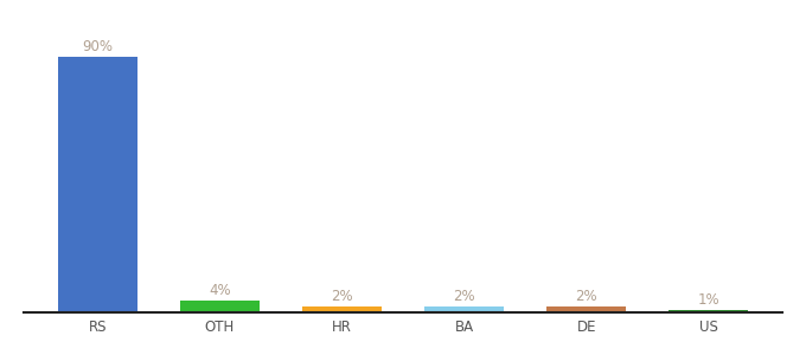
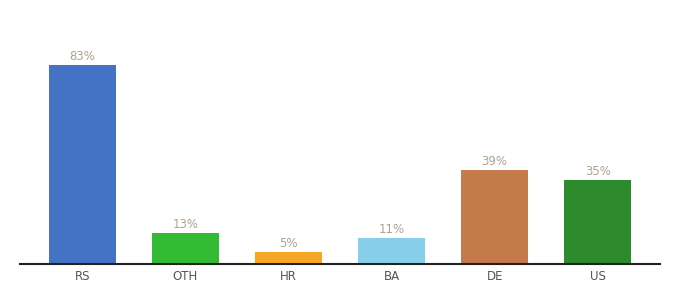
RS: 90% -> 83%
OTH: 4% -> 13%
HR: 2% -> 5%
BA: 2% -> 11%
DE: 2% -> 39%
US: 1% -> 35%
